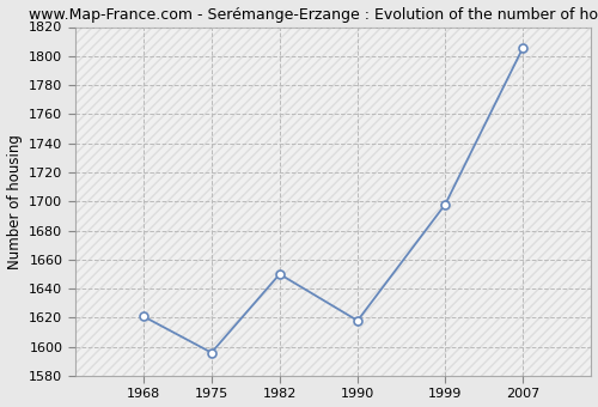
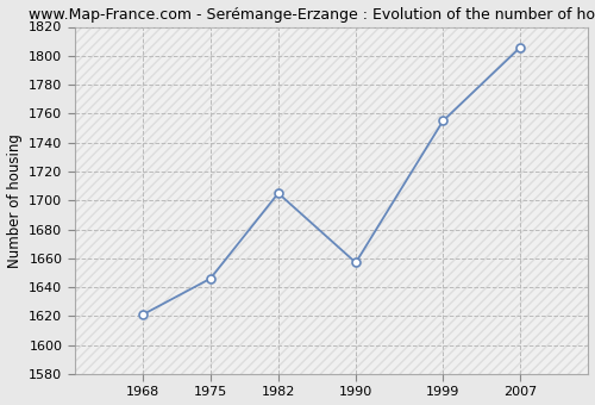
1975: 1596 -> 1646
1982: 1650 -> 1705
1990: 1618 -> 1657
1999: 1698 -> 1755
